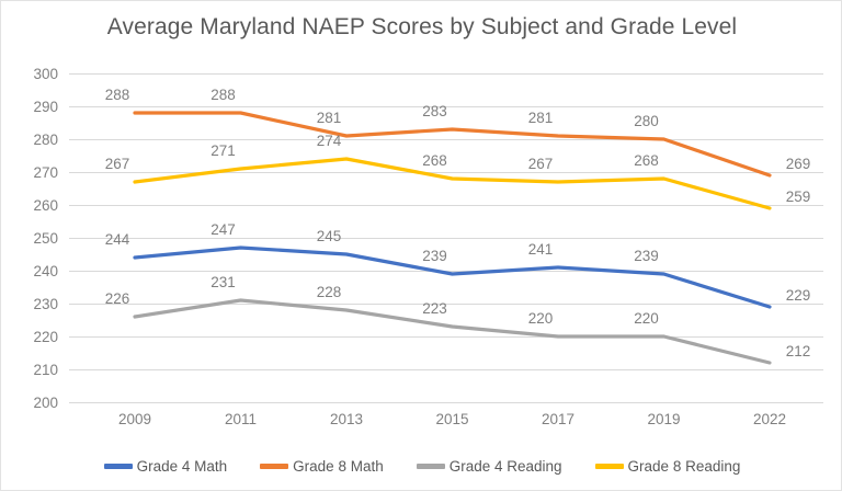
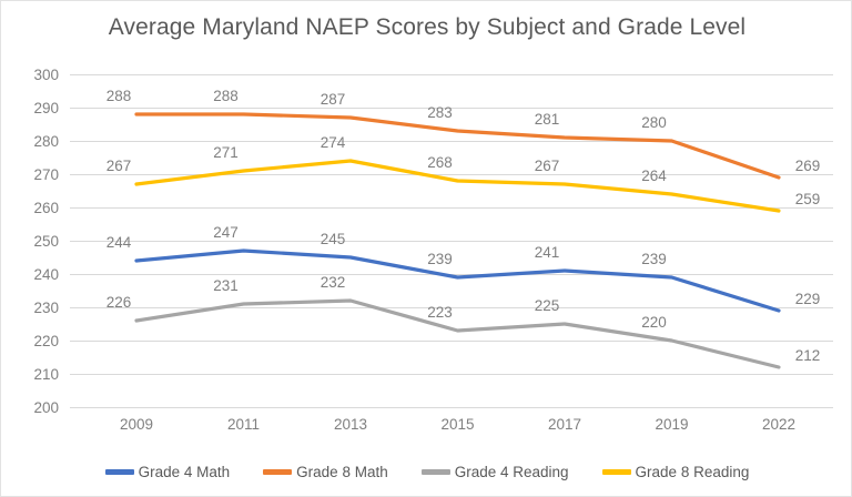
Grade 8 Math/2013: 281 -> 287
Grade 4 Reading/2013: 228 -> 232
Grade 4 Reading/2017: 220 -> 225
Grade 8 Reading/2019: 268 -> 264
